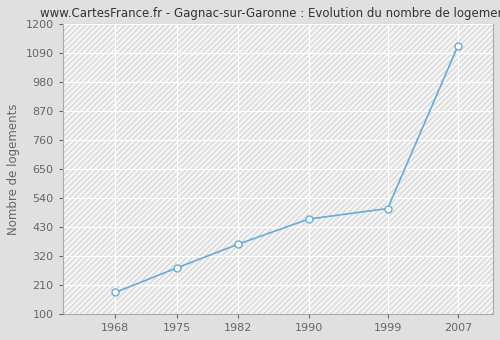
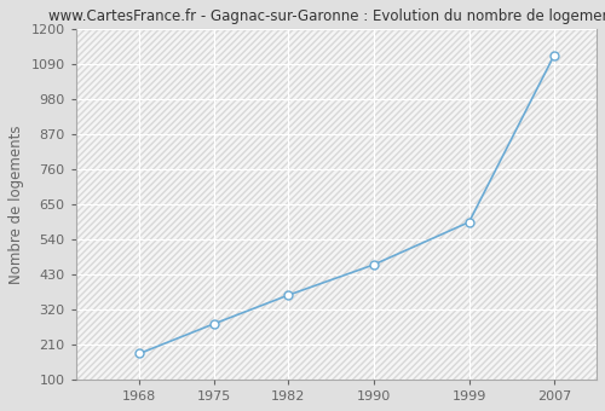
1999: 500 -> 594
